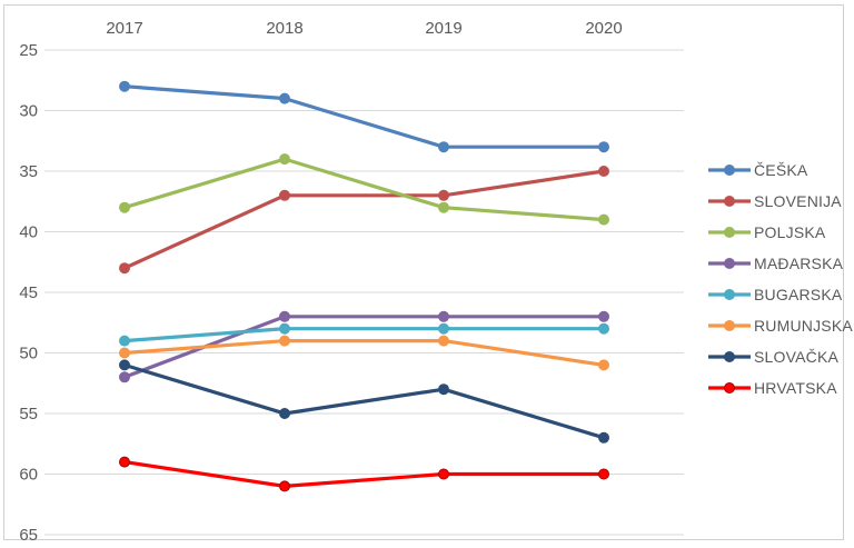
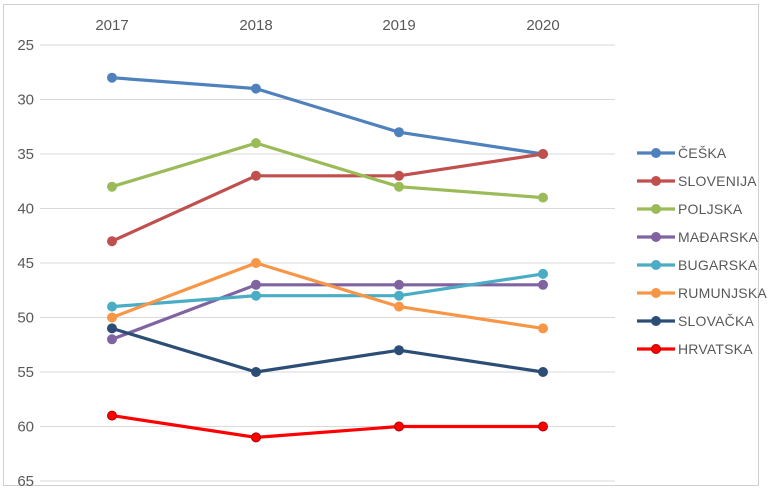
RUMUNJSKA/2018: 49 -> 45
ČEŠKA/2020: 33 -> 35
BUGARSKA/2020: 48 -> 46
SLOVAČKA/2020: 57 -> 55
